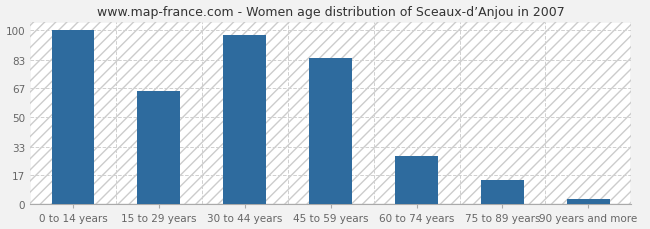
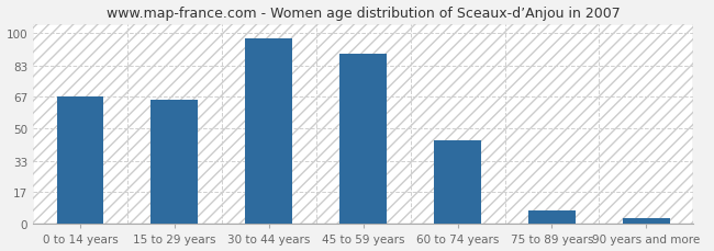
0 to 14 years: 100 -> 67
45 to 59 years: 84 -> 89
60 to 74 years: 28 -> 44
75 to 89 years: 14 -> 7
